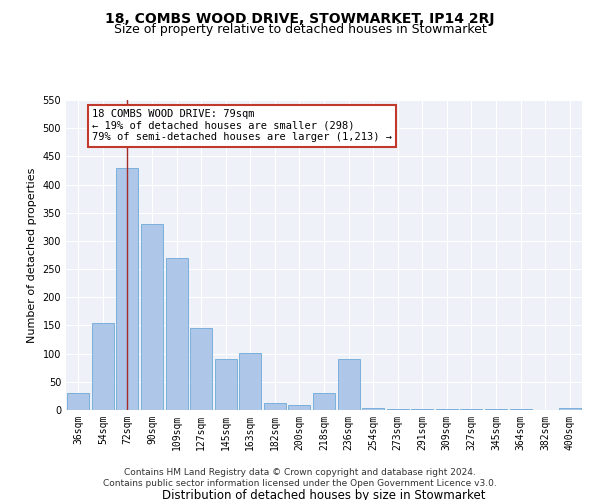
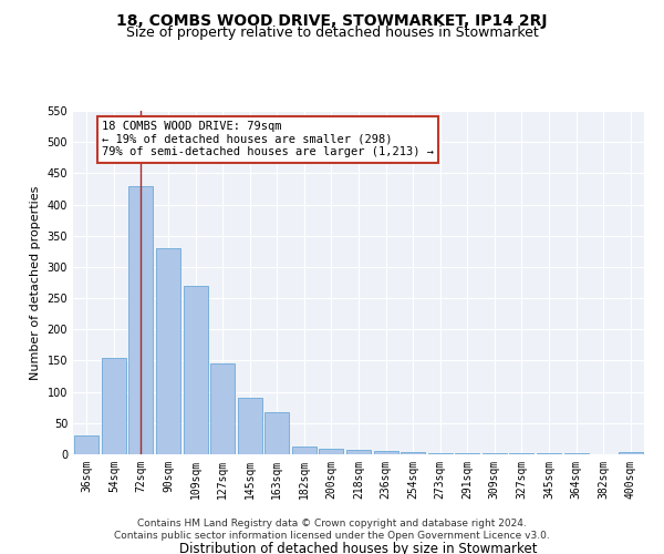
163sqm: 102 -> 68
218sqm: 30 -> 7
236sqm: 90 -> 5
